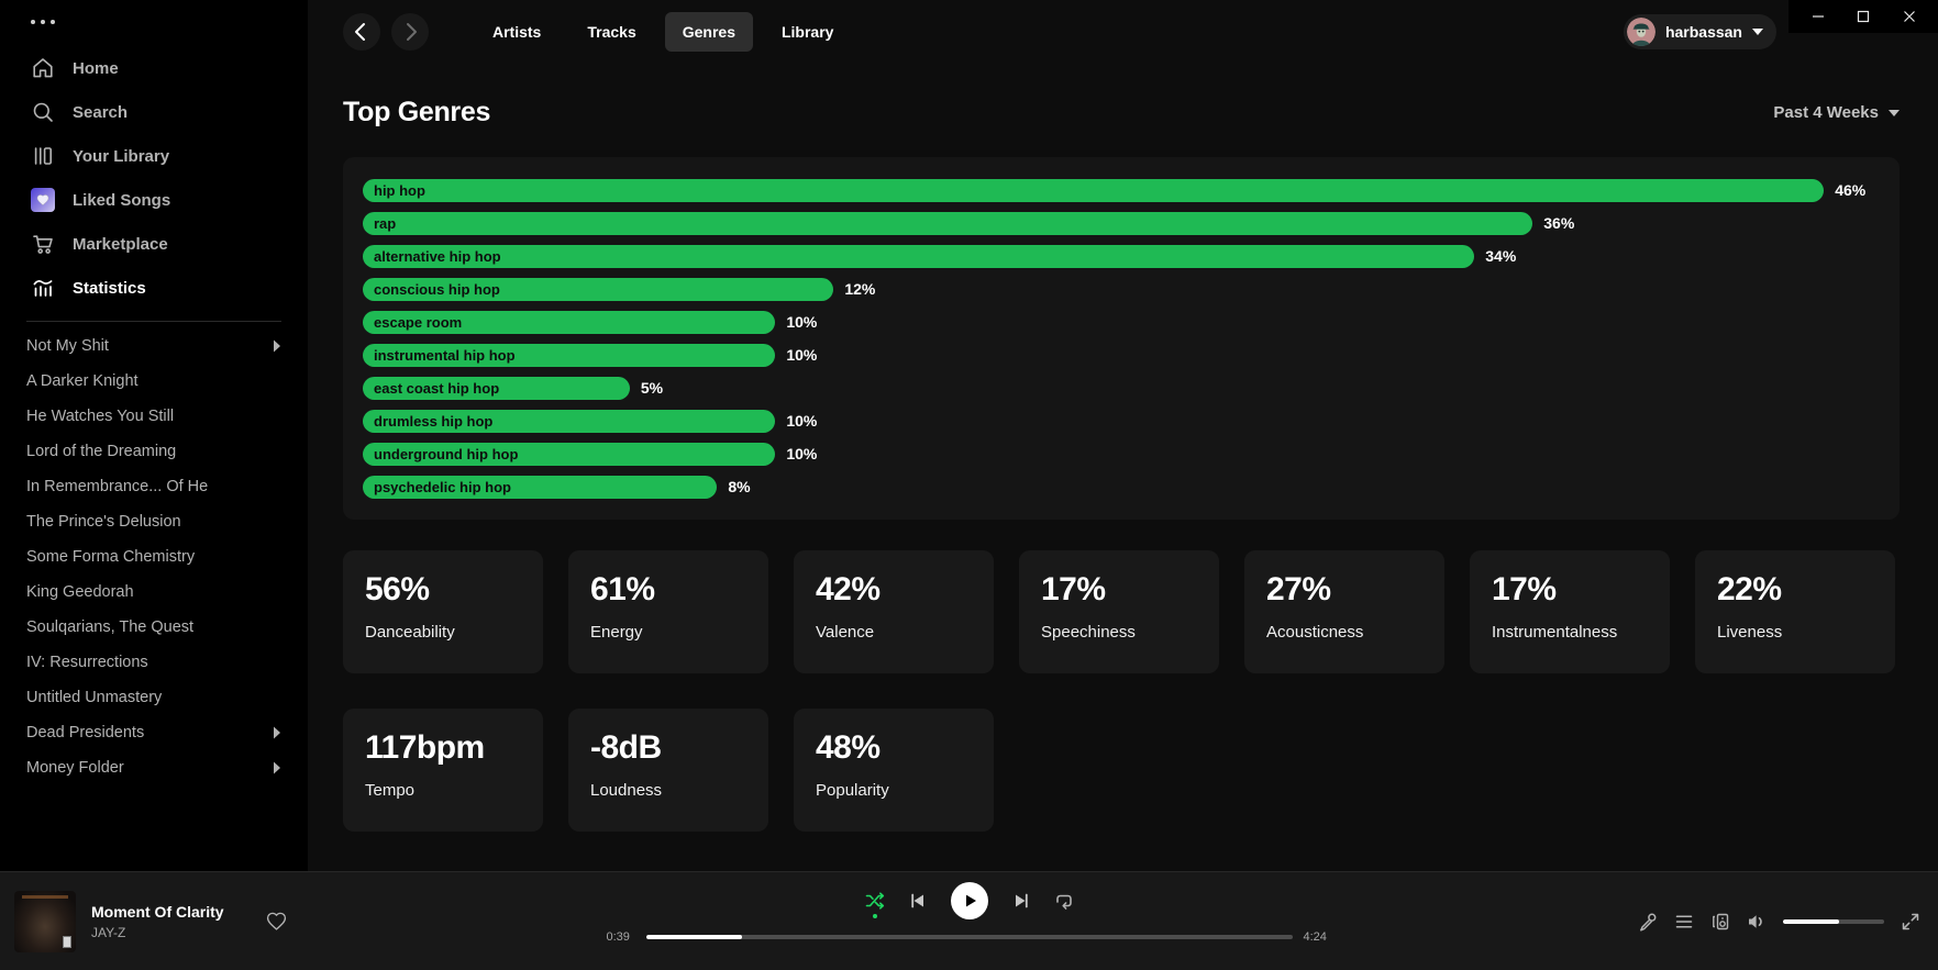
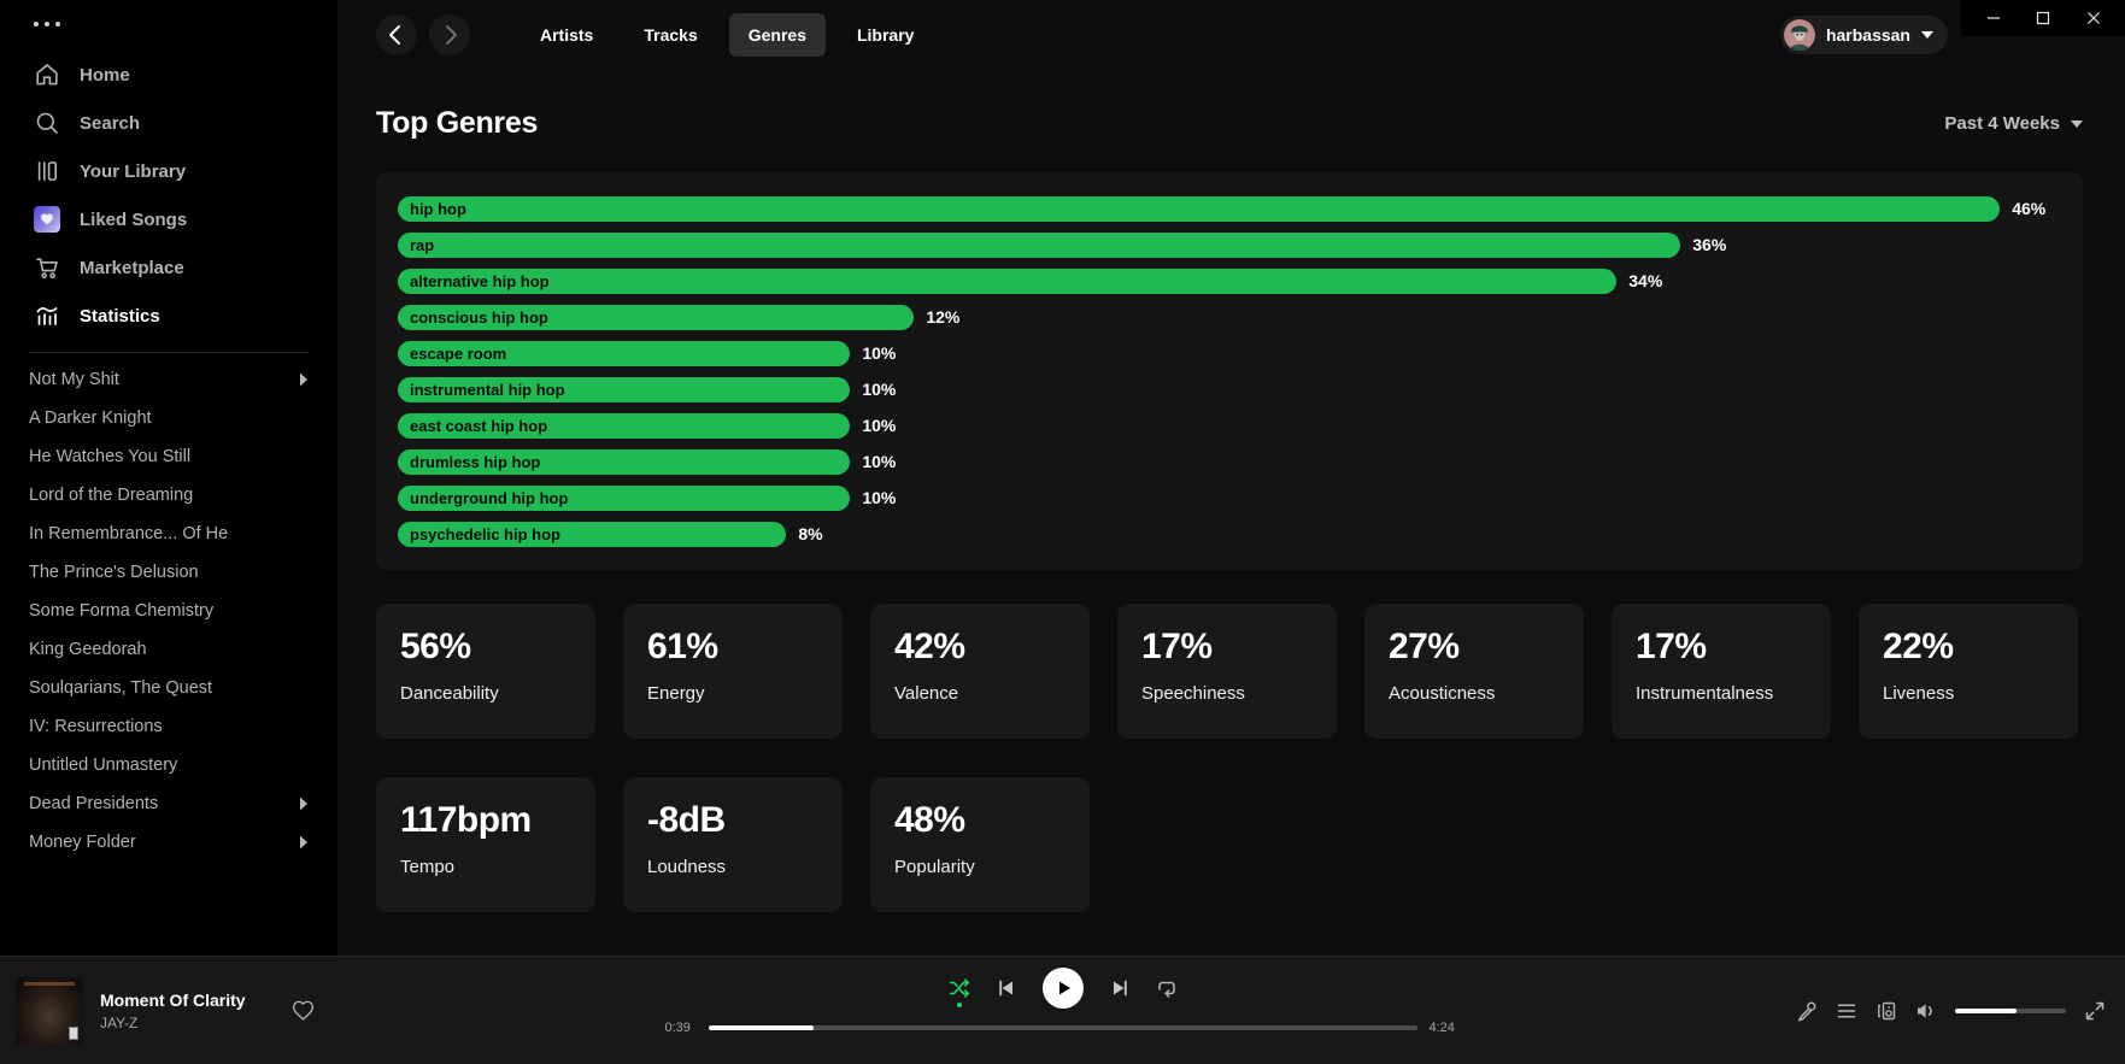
east coast hip hop: 5% -> 10%
